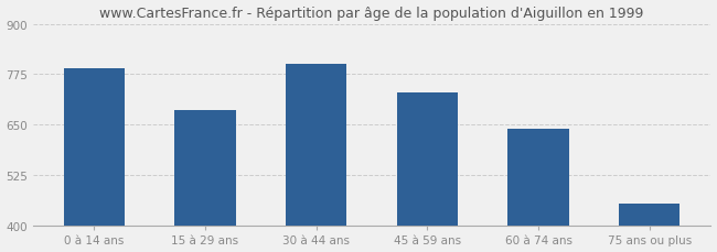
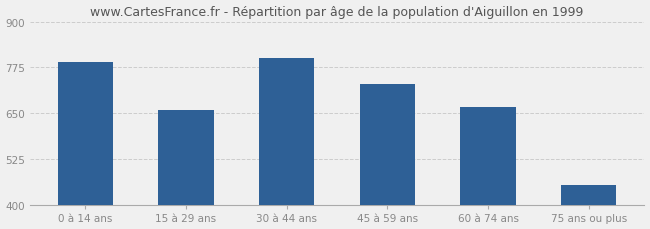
15 à 29 ans: 685 -> 660
60 à 74 ans: 640 -> 668
